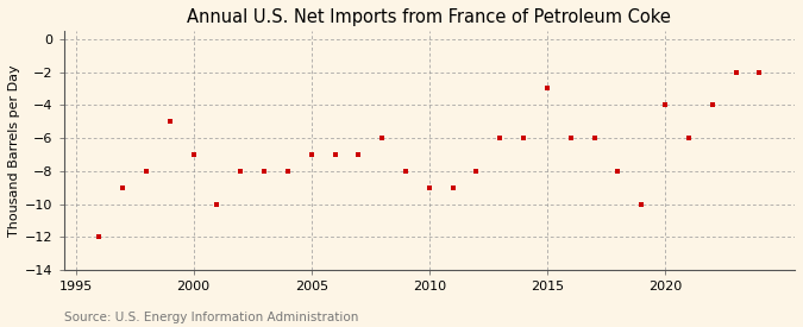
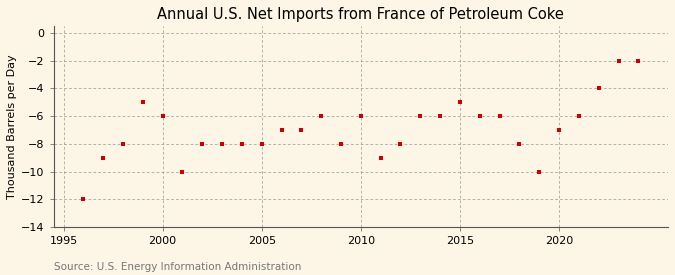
2000: -7 -> -6
2005: -7 -> -8
2010: -9 -> -6
2015: -3 -> -5
2020: -4 -> -7
